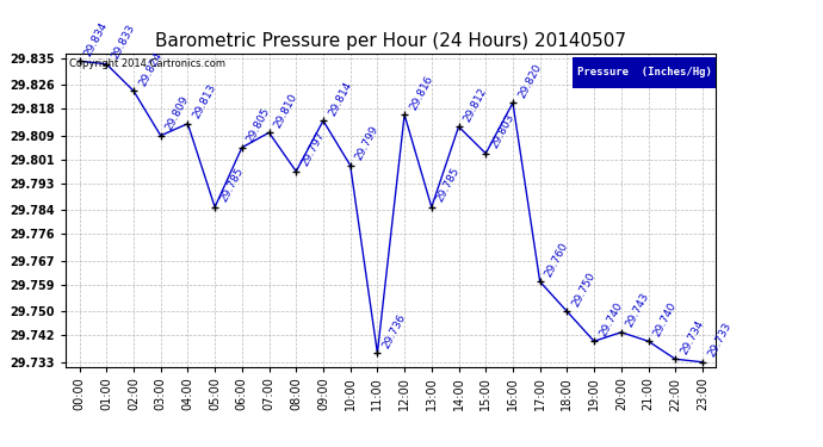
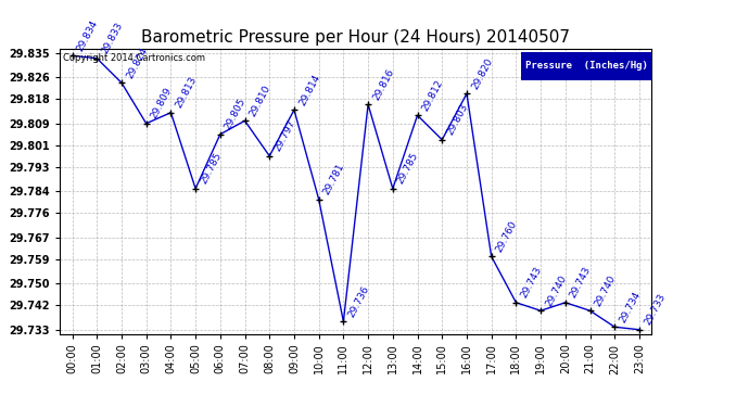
10:00: 29.799 -> 29.781
18:00: 29.750 -> 29.743
